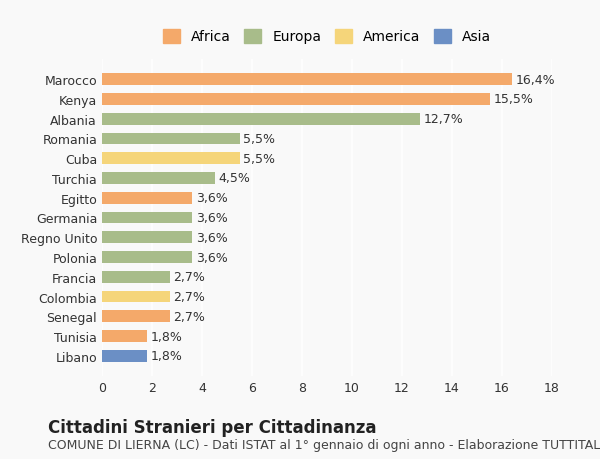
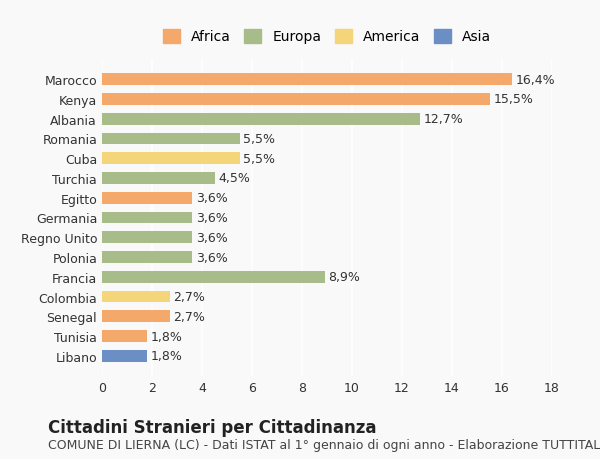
Francia: 2,7% -> 8,9%
